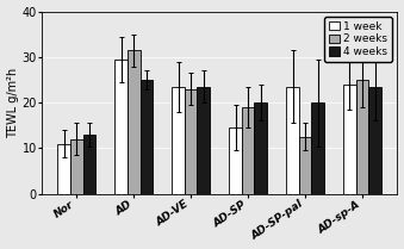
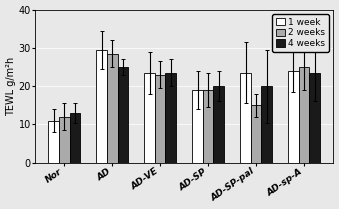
2 weeks/AD: 31.5 -> 28.5
1 week/AD-SP: 14.5 -> 19.0
2 weeks/AD-SP-pal: 12.5 -> 15.0
